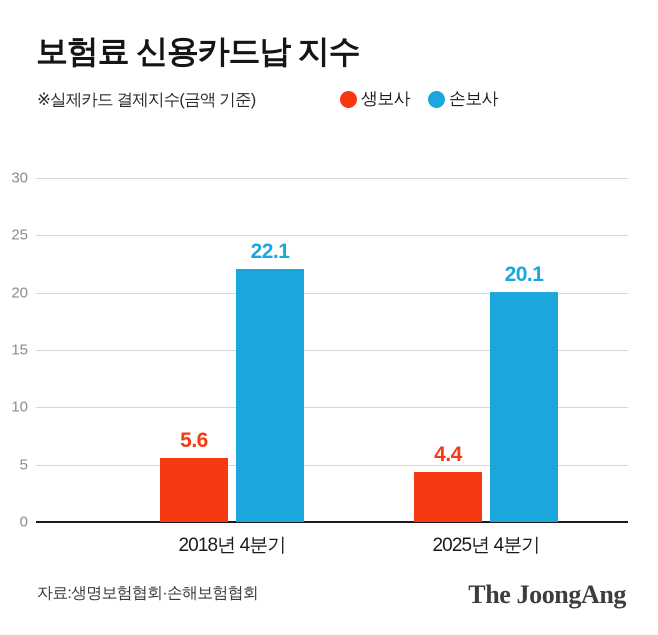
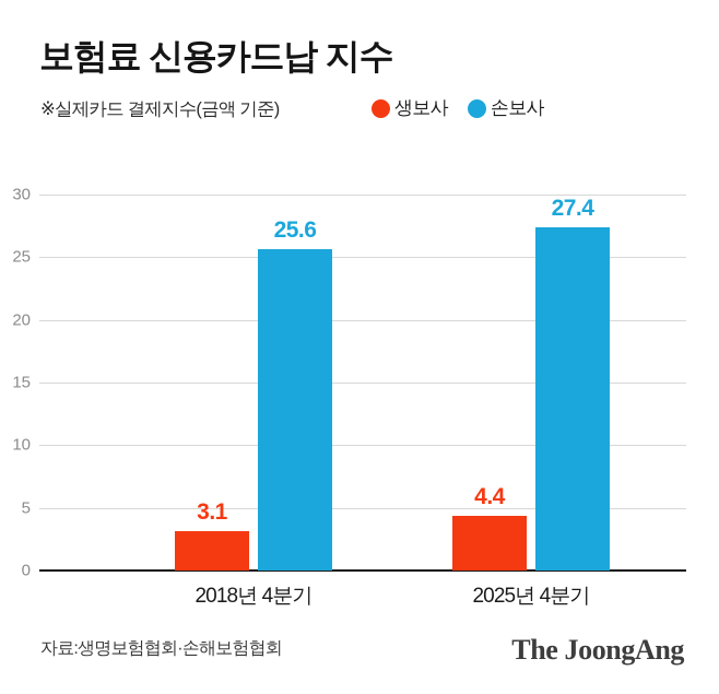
생보사/2018년 4분기: 5.6 -> 3.1
손보사/2018년 4분기: 22.1 -> 25.6
손보사/2025년 4분기: 20.1 -> 27.4
